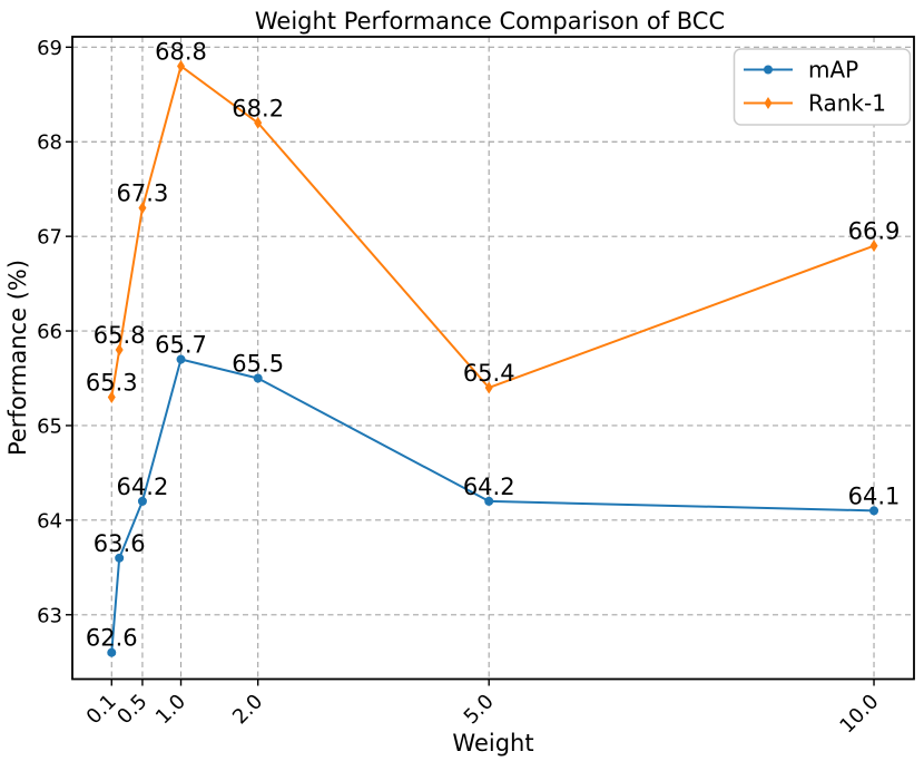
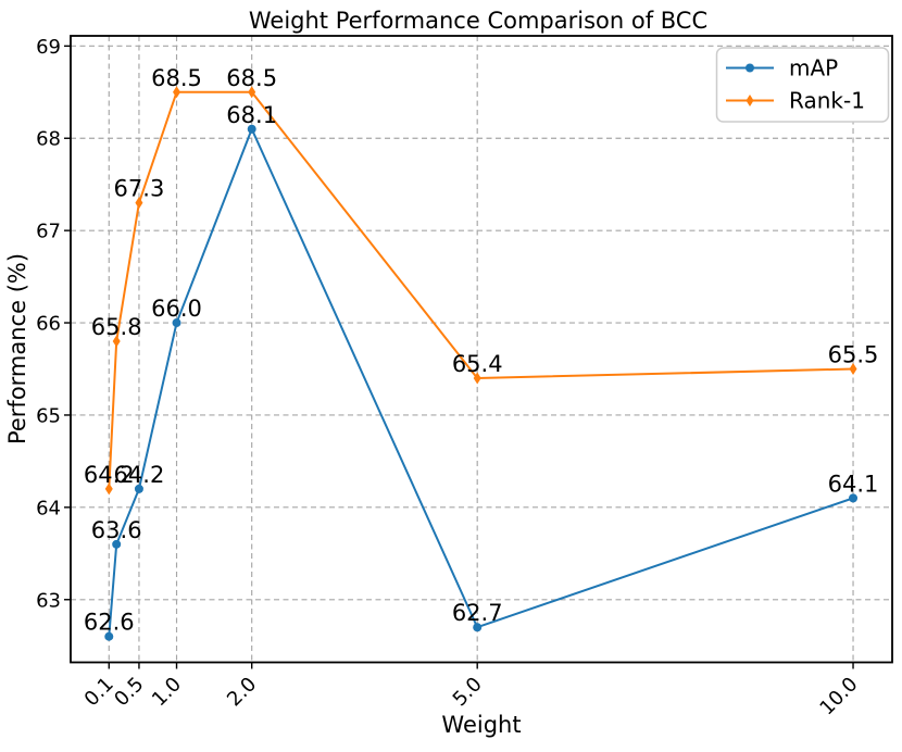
Rank-1/0.1: 65.3 -> 64.2
mAP/1.0: 65.7 -> 66.0
Rank-1/1.0: 68.8 -> 68.5
mAP/2.0: 65.5 -> 68.1
Rank-1/2.0: 68.2 -> 68.5
mAP/5.0: 64.2 -> 62.7
Rank-1/10.0: 66.9 -> 65.5
